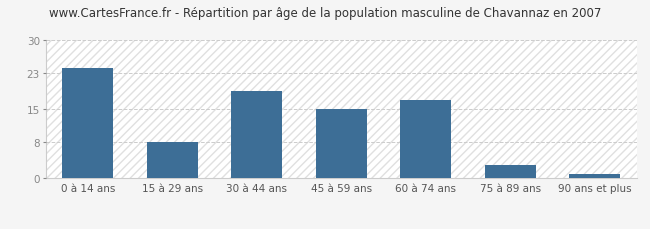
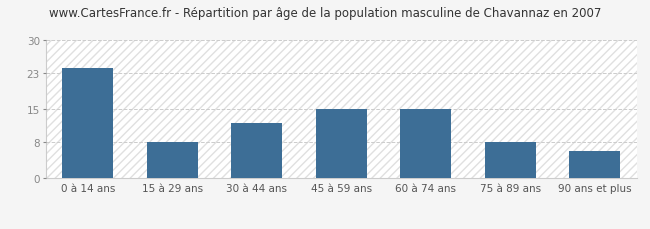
30 à 44 ans: 19 -> 12
60 à 74 ans: 17 -> 15
75 à 89 ans: 3 -> 8
90 ans et plus: 1 -> 6
